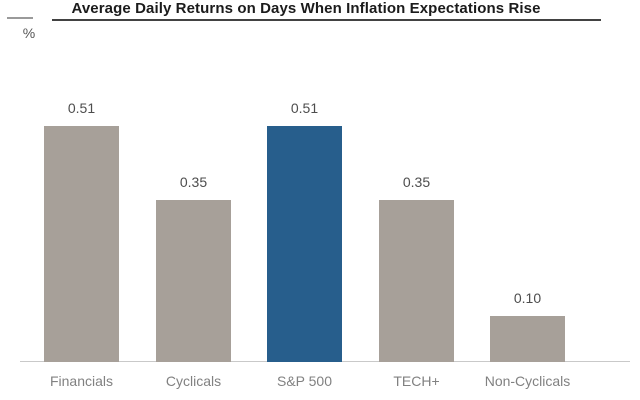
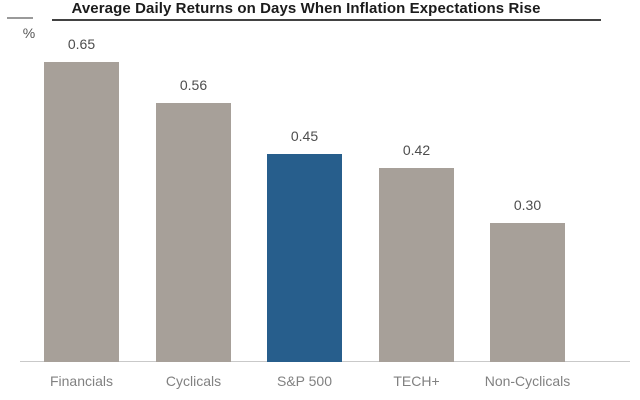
Financials: 0.51 -> 0.65
Cyclicals: 0.35 -> 0.56
S&P 500: 0.51 -> 0.45
TECH+: 0.35 -> 0.42
Non-Cyclicals: 0.10 -> 0.30
